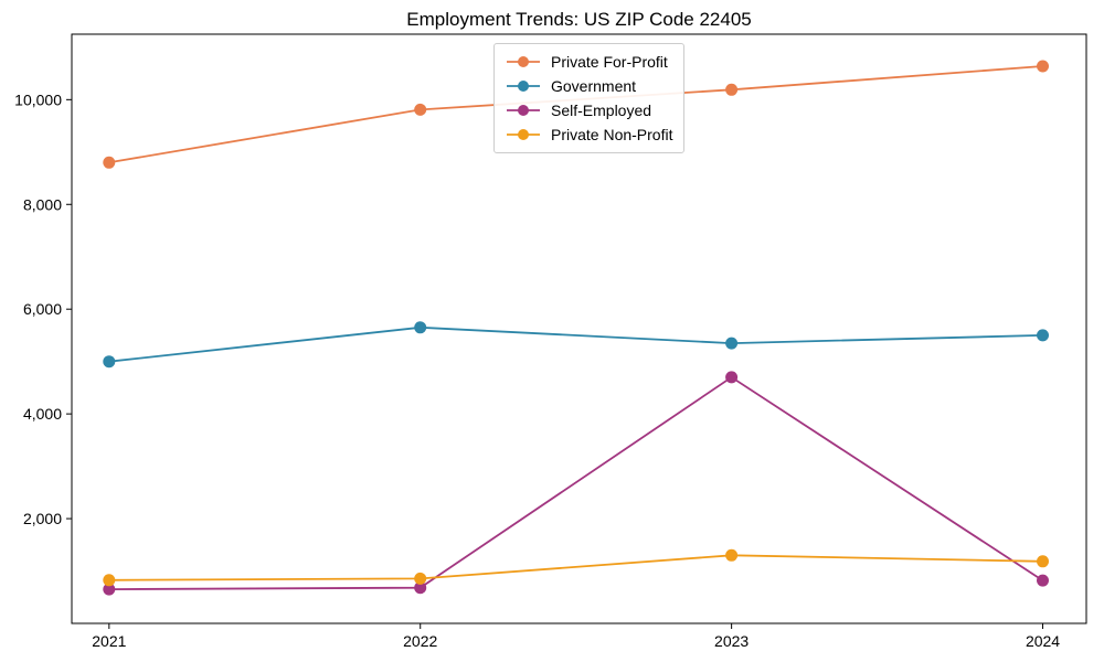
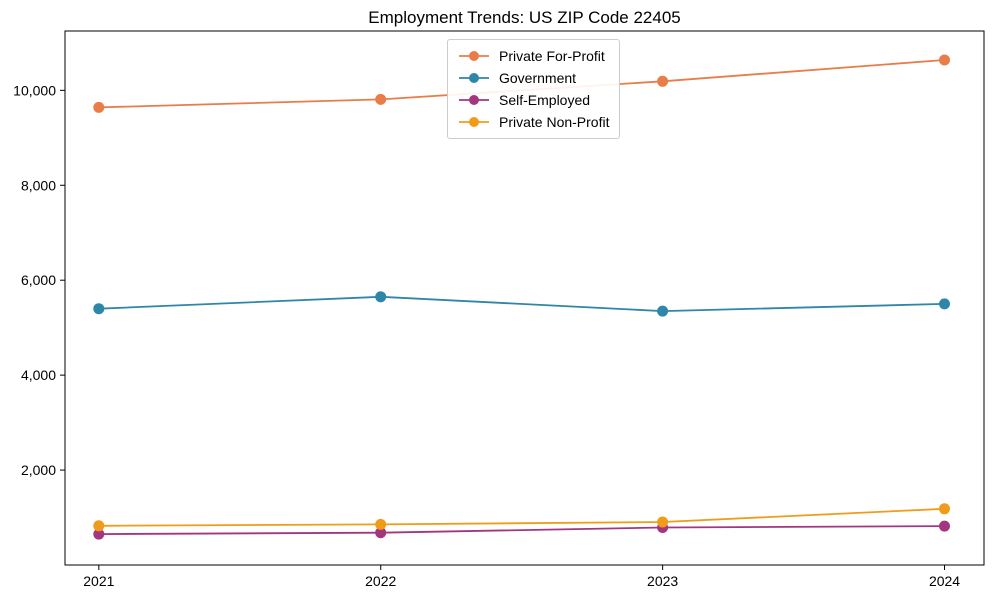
Private For-Profit/2021: 8800 -> 9600
Government/2021: 5000 -> 5400
Self-Employed/2023: 4700 -> 800
Private Non-Profit/2023: 1300 -> 900
